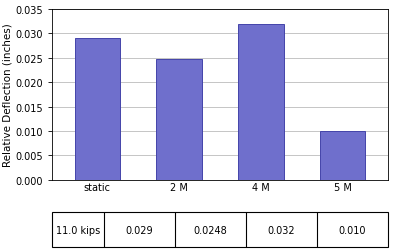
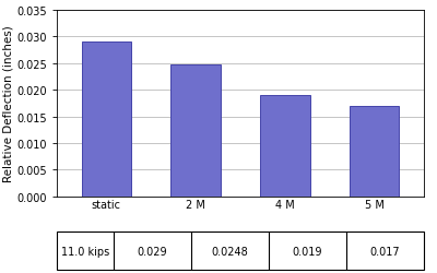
4 M: 0.032 -> 0.019
5 M: 0.010 -> 0.017
